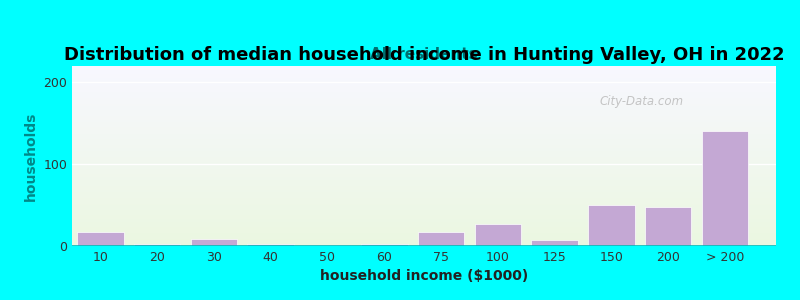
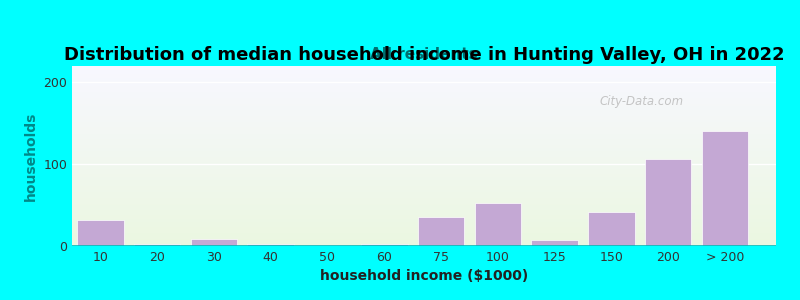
10: 17 -> 32
75: 17 -> 36
100: 27 -> 52
150: 50 -> 42
200: 48 -> 106
